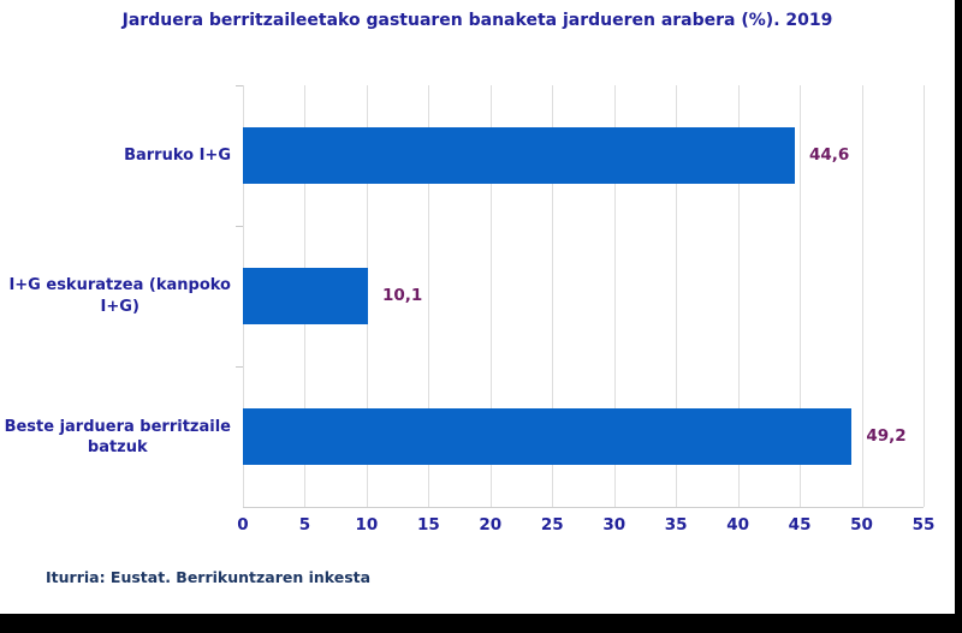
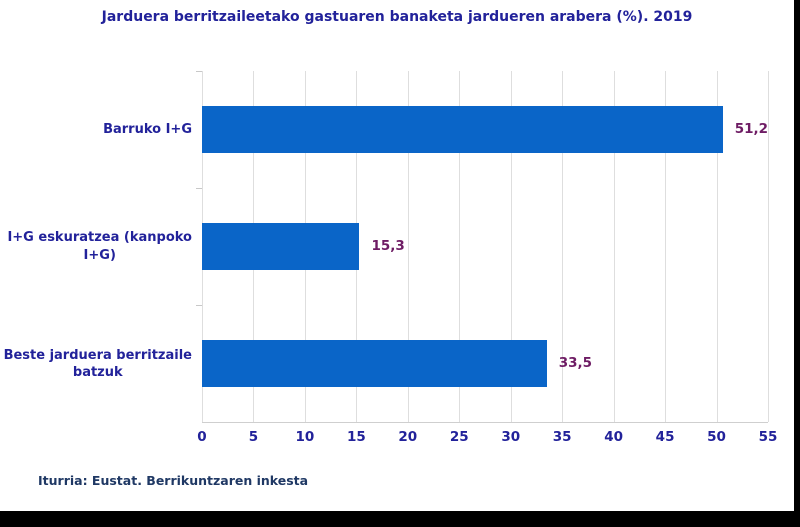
Barruko I+G: 44,6 -> 51,2
I+G eskuratzea (kanpoko I+G): 10,1 -> 15,3
Beste jarduera berritzaile batzuk: 49,2 -> 33,5
